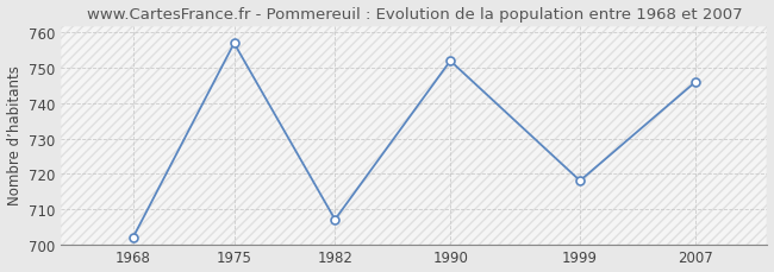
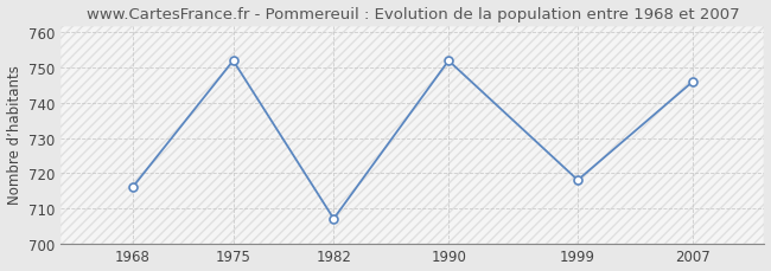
1968: 702 -> 716
1975: 757 -> 752
